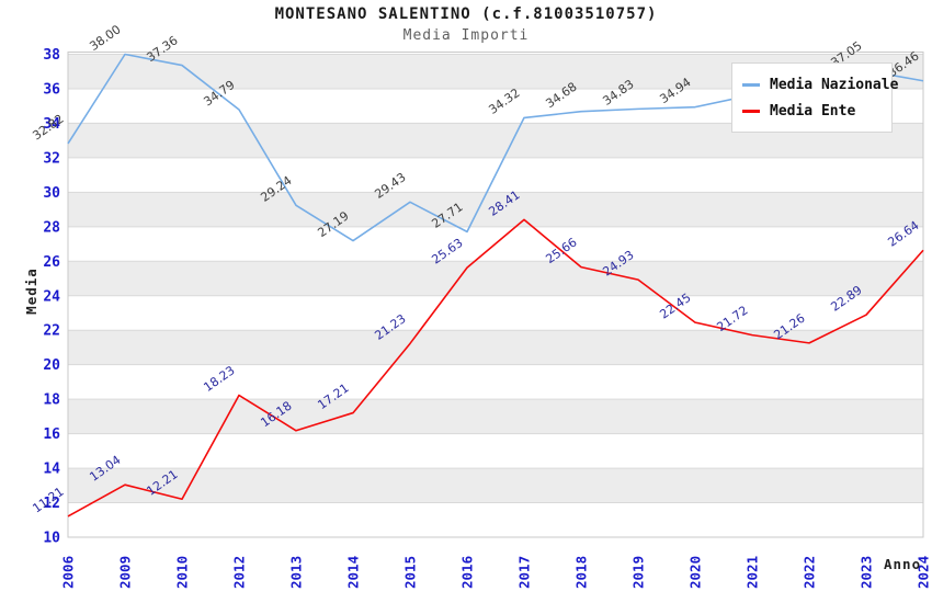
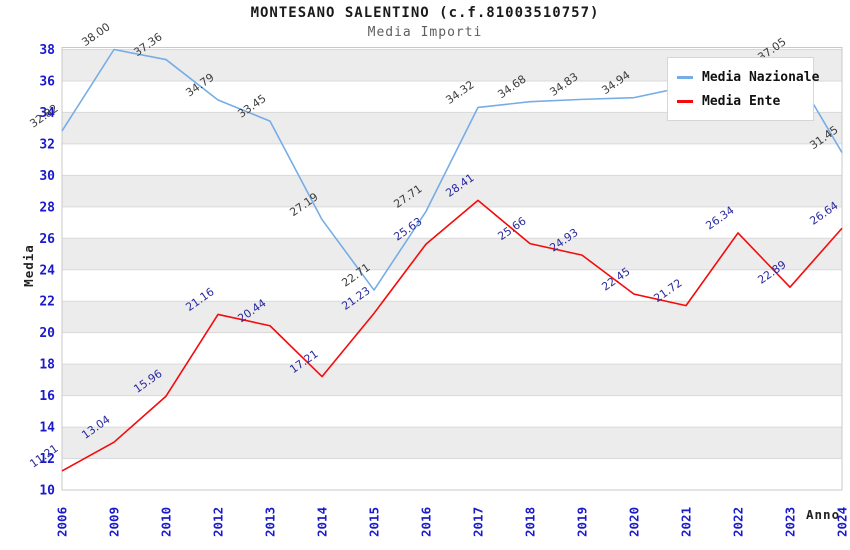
Media Ente/2010: 12.21 -> 15.96
Media Ente/2012: 18.23 -> 21.16
Media Nazionale/2013: 29.24 -> 33.45
Media Ente/2013: 16.18 -> 20.44
Media Nazionale/2015: 29.43 -> 22.71
Media Ente/2022: 21.26 -> 26.34
Media Nazionale/2024: 36.46 -> 31.45
